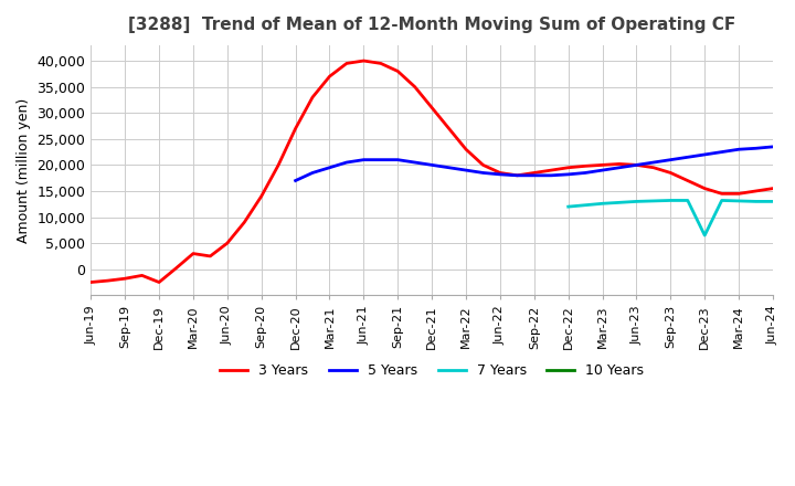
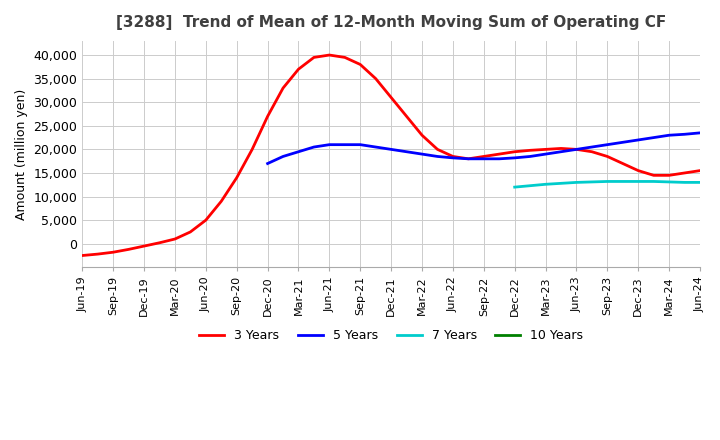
3 Years/Dec-19: -2,500 -> -500
3 Years/Mar-20: 3,000 -> 1,000
7 Years/Dec-23: 6,500 -> 13,200
